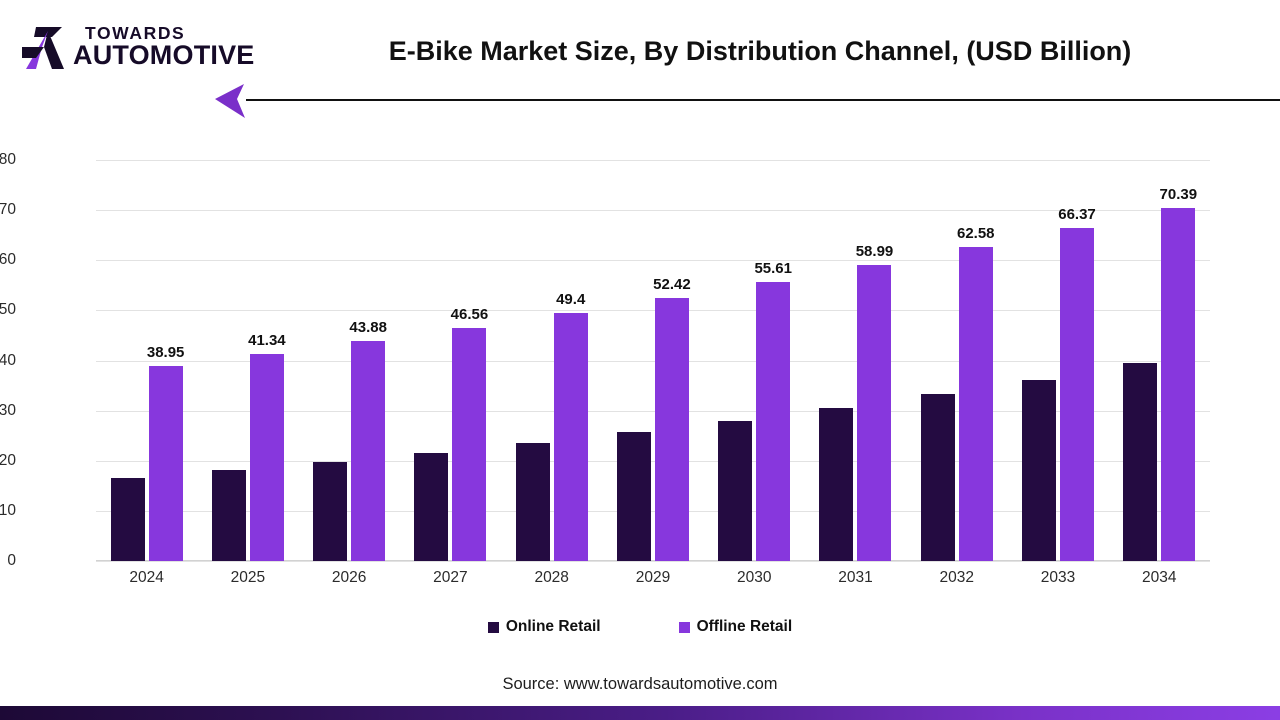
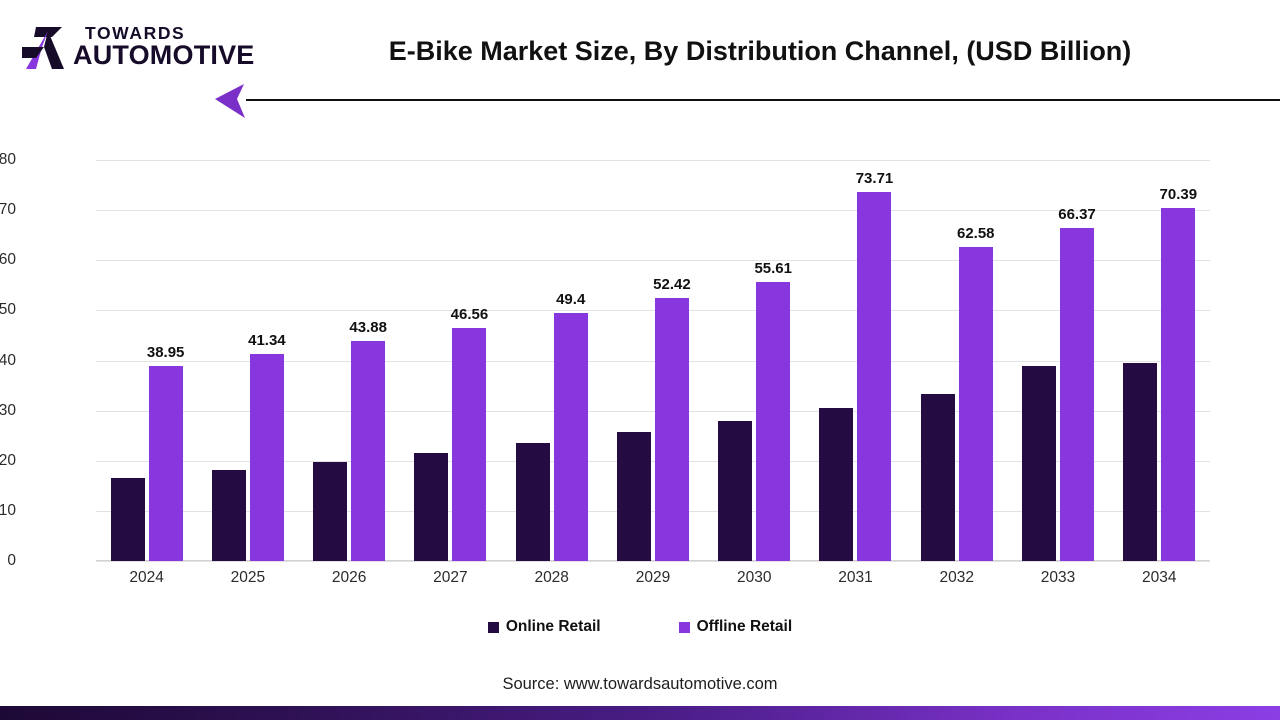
Offline Retail/2031: 58.99 -> 73.71
Online Retail/2033: 36 -> 39
